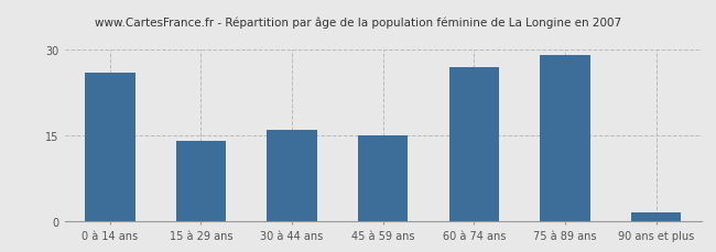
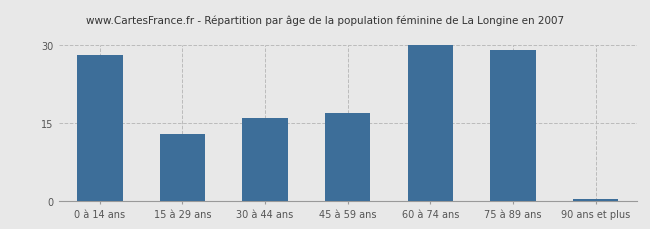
0 à 14 ans: 26.0 -> 28.0
15 à 29 ans: 14.0 -> 13.0
45 à 59 ans: 15.0 -> 17.0
60 à 74 ans: 27.0 -> 30.0
90 ans et plus: 1.6 -> 0.4
